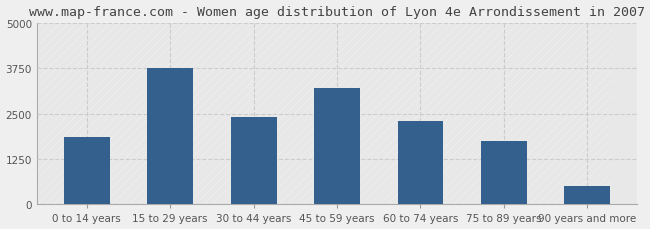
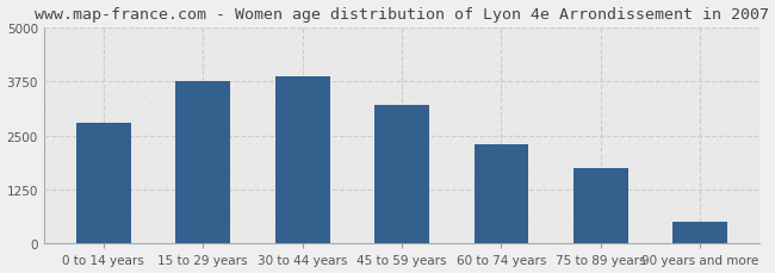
0 to 14 years: 1850 -> 2800
30 to 44 years: 2400 -> 3860
